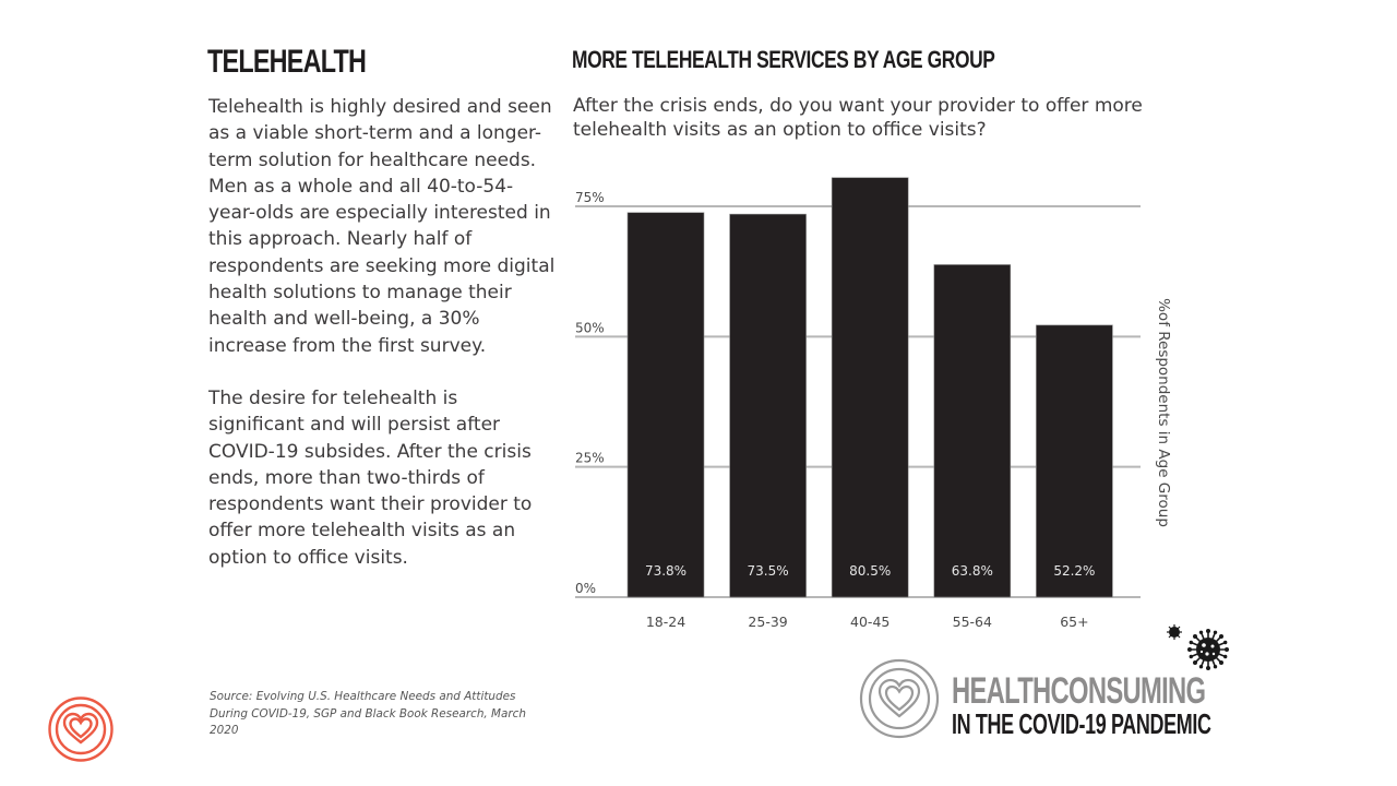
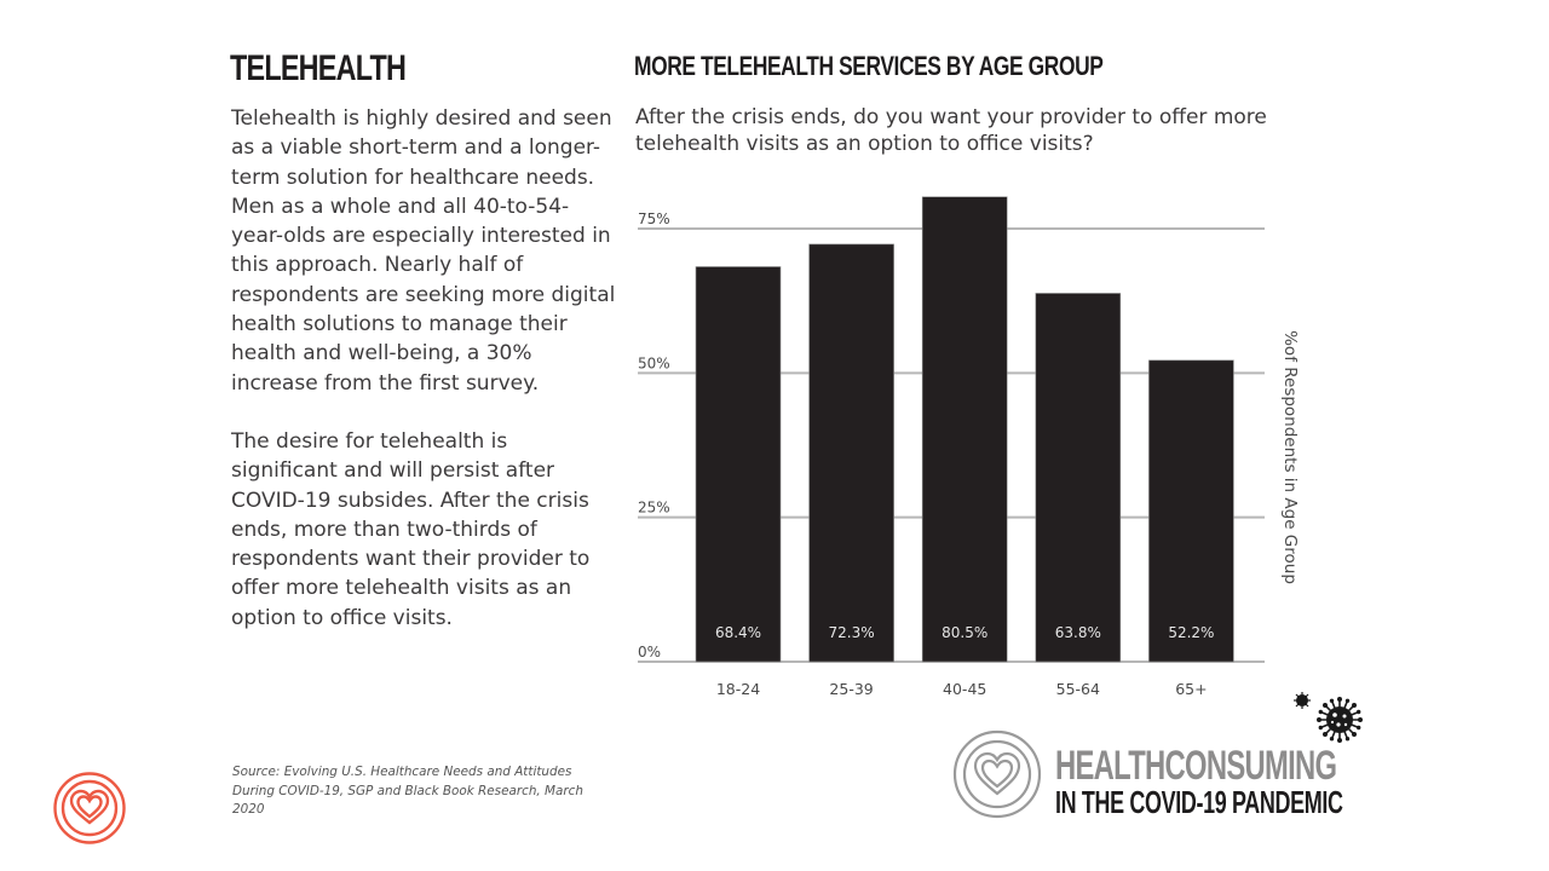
18-24: 73.8% -> 68.4%
25-39: 73.5% -> 72.3%
